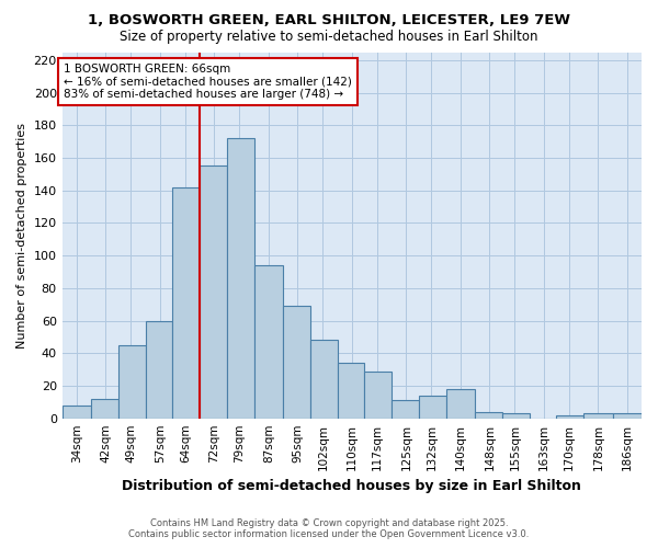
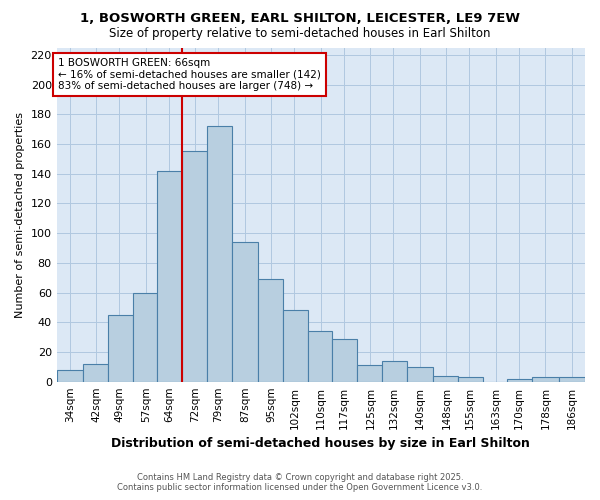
140sqm: 18 -> 10
